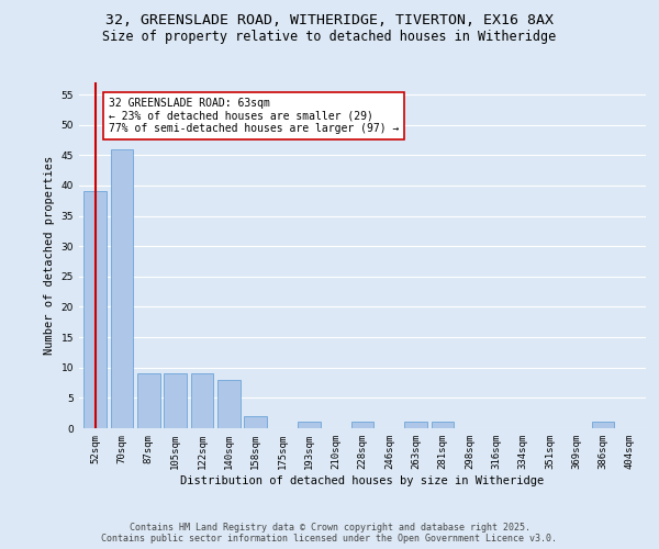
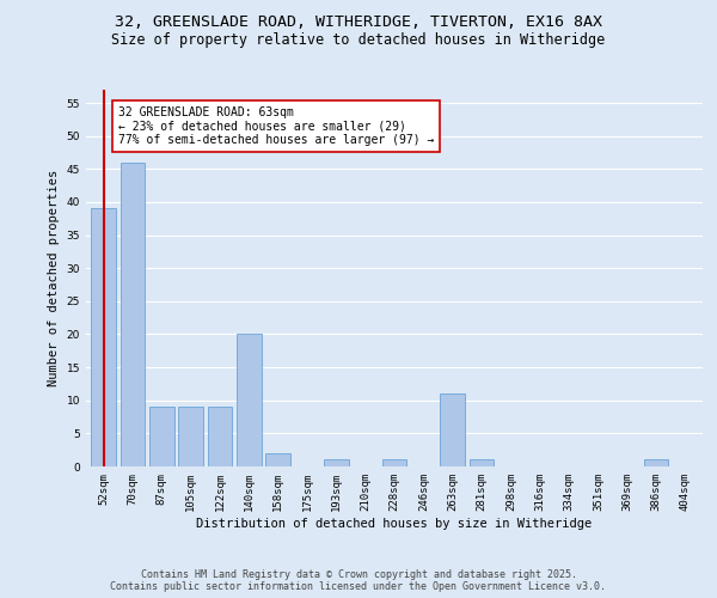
140sqm: 8 -> 20
263sqm: 1 -> 11
